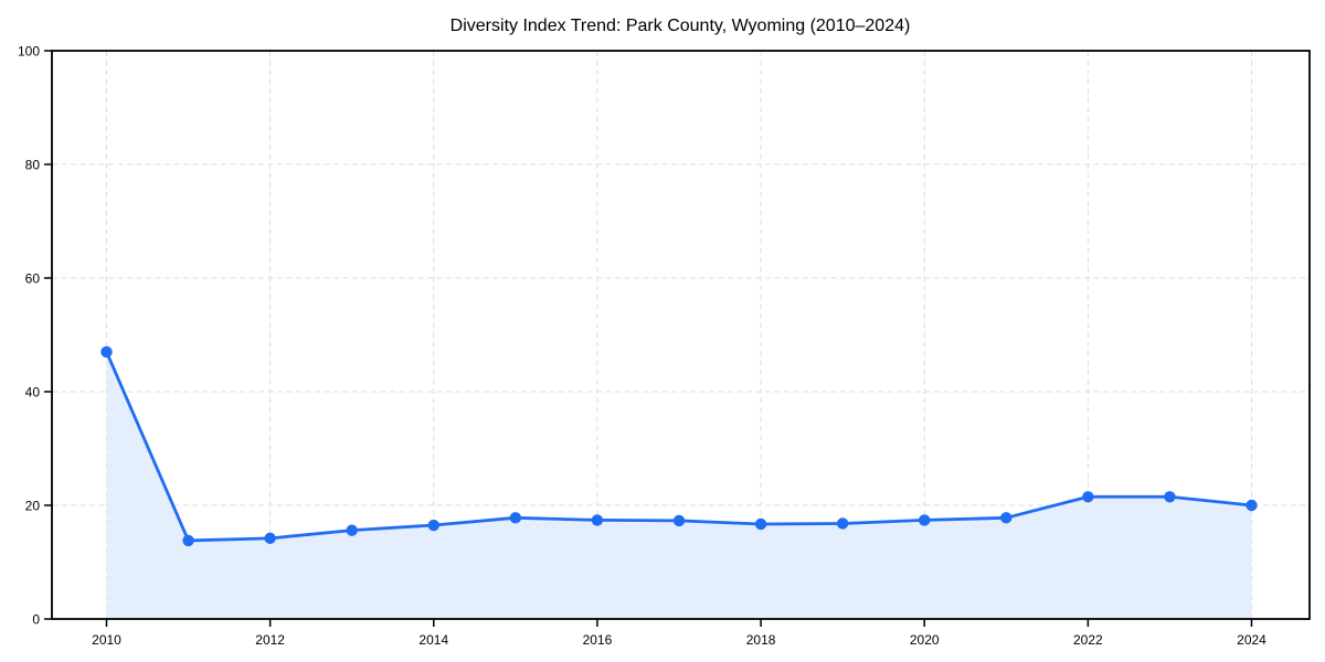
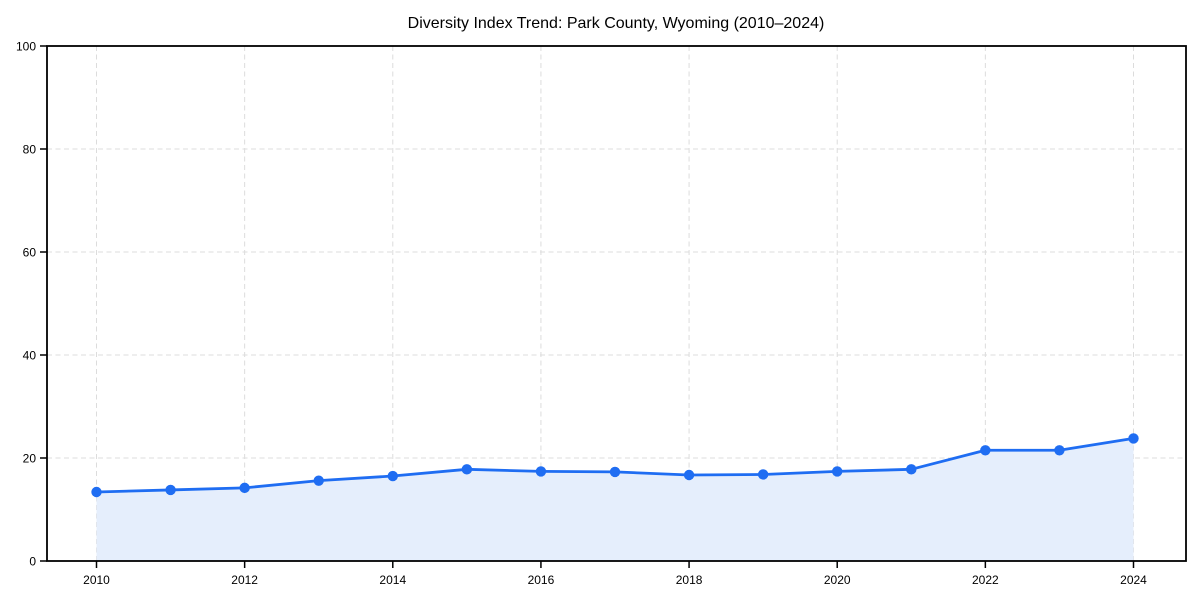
2010: 47 -> 13
2024: 20 -> 24
